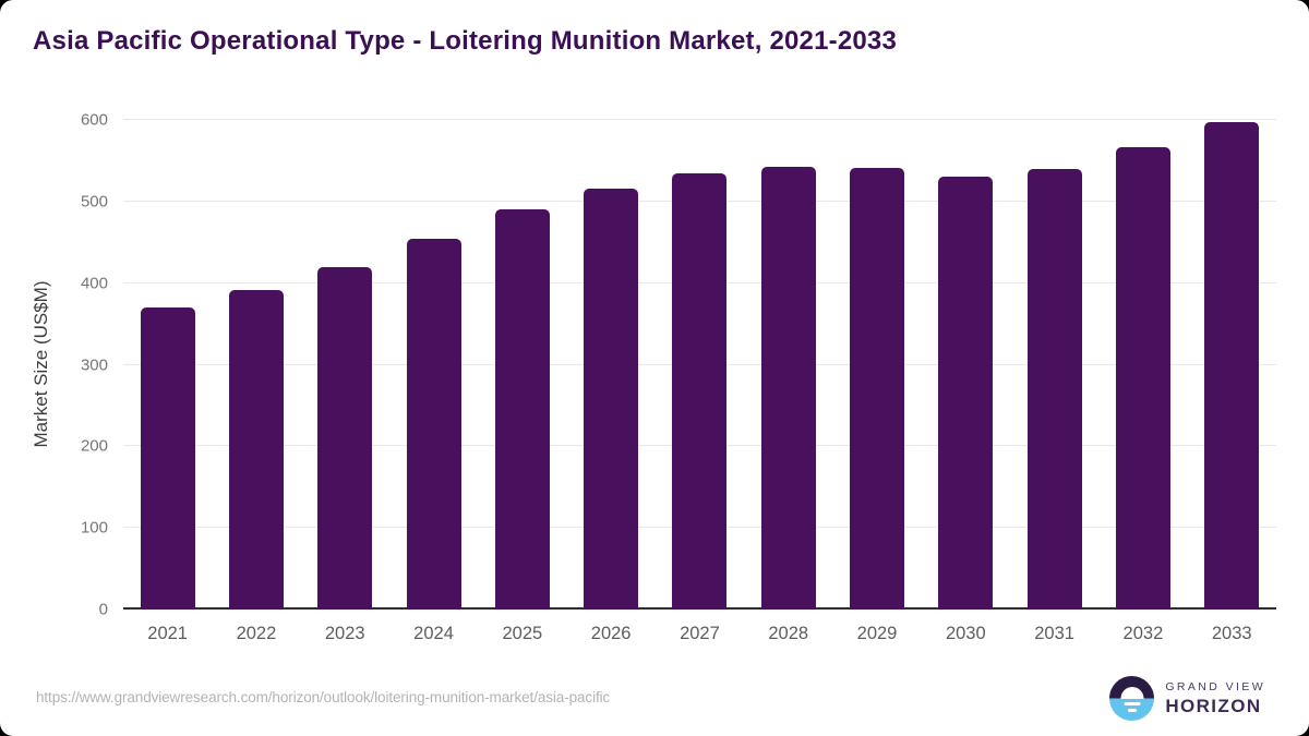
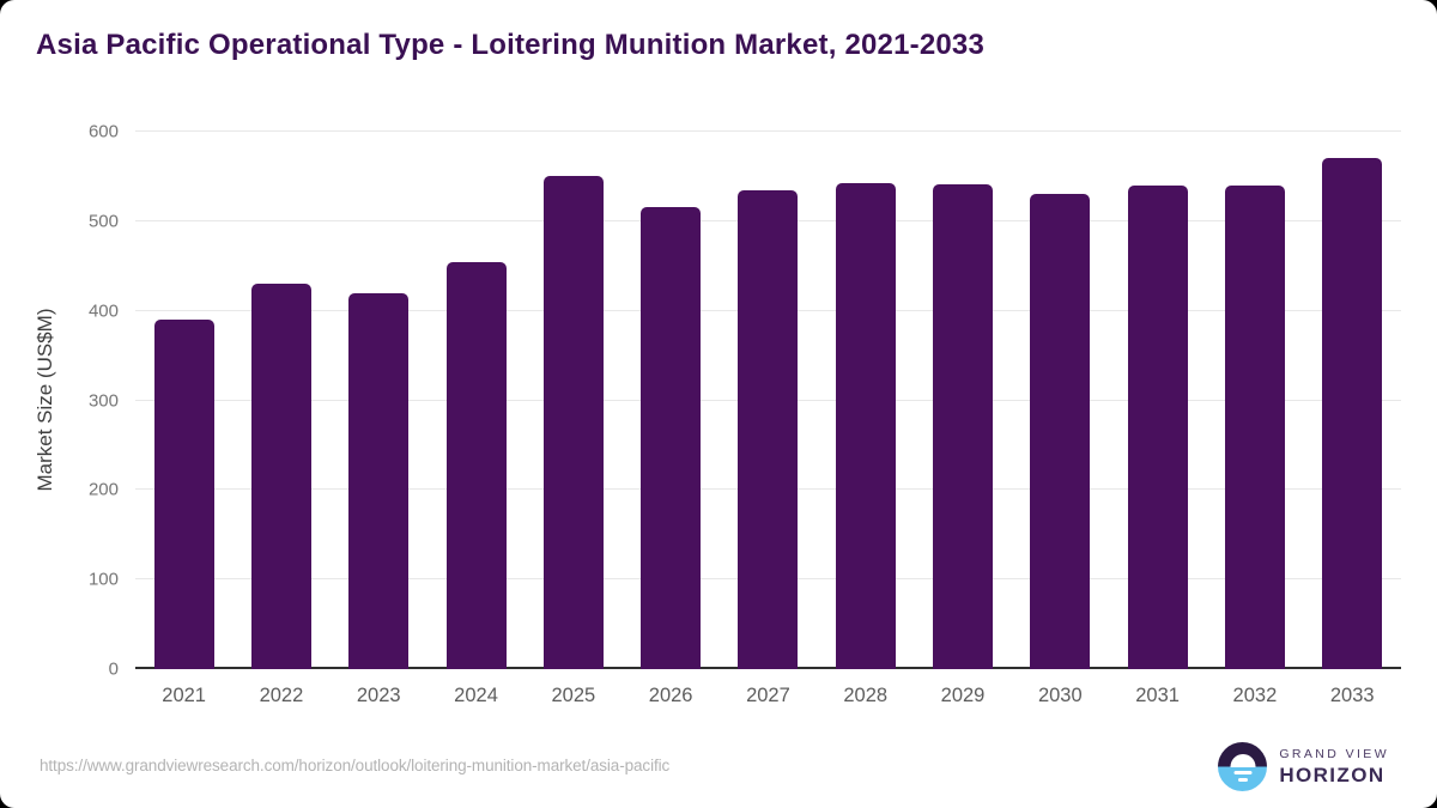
2021: 370 -> 390
2022: 390 -> 430
2025: 490 -> 550
2032: 570 -> 540
2033: 600 -> 570
